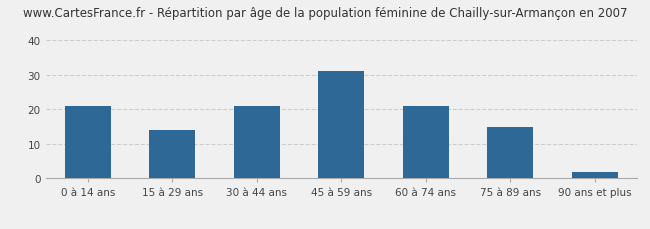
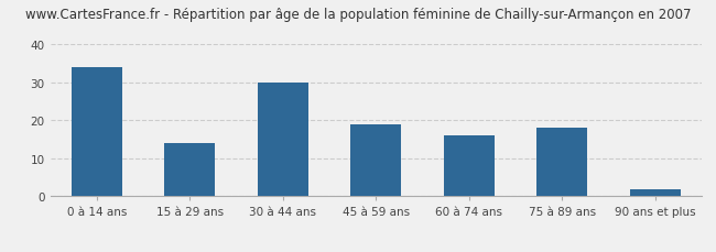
0 à 14 ans: 21 -> 34
30 à 44 ans: 21 -> 30
45 à 59 ans: 31 -> 19
60 à 74 ans: 21 -> 16
75 à 89 ans: 15 -> 18
